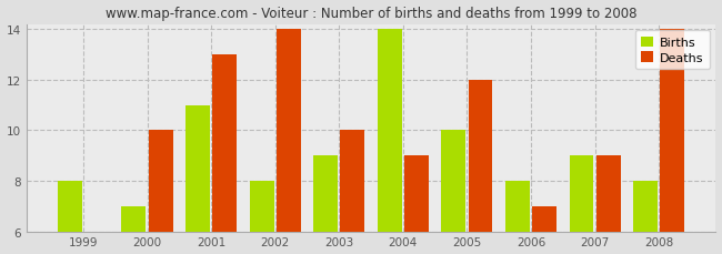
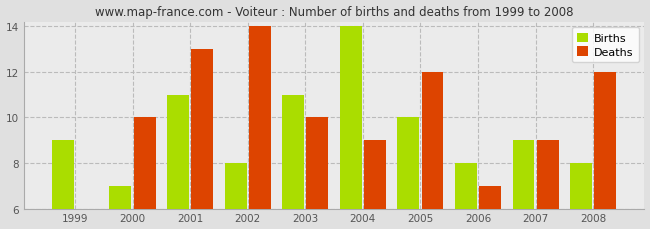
Births/1999: 8 -> 9
Births/2003: 9 -> 11
Deaths/2008: 14 -> 12
